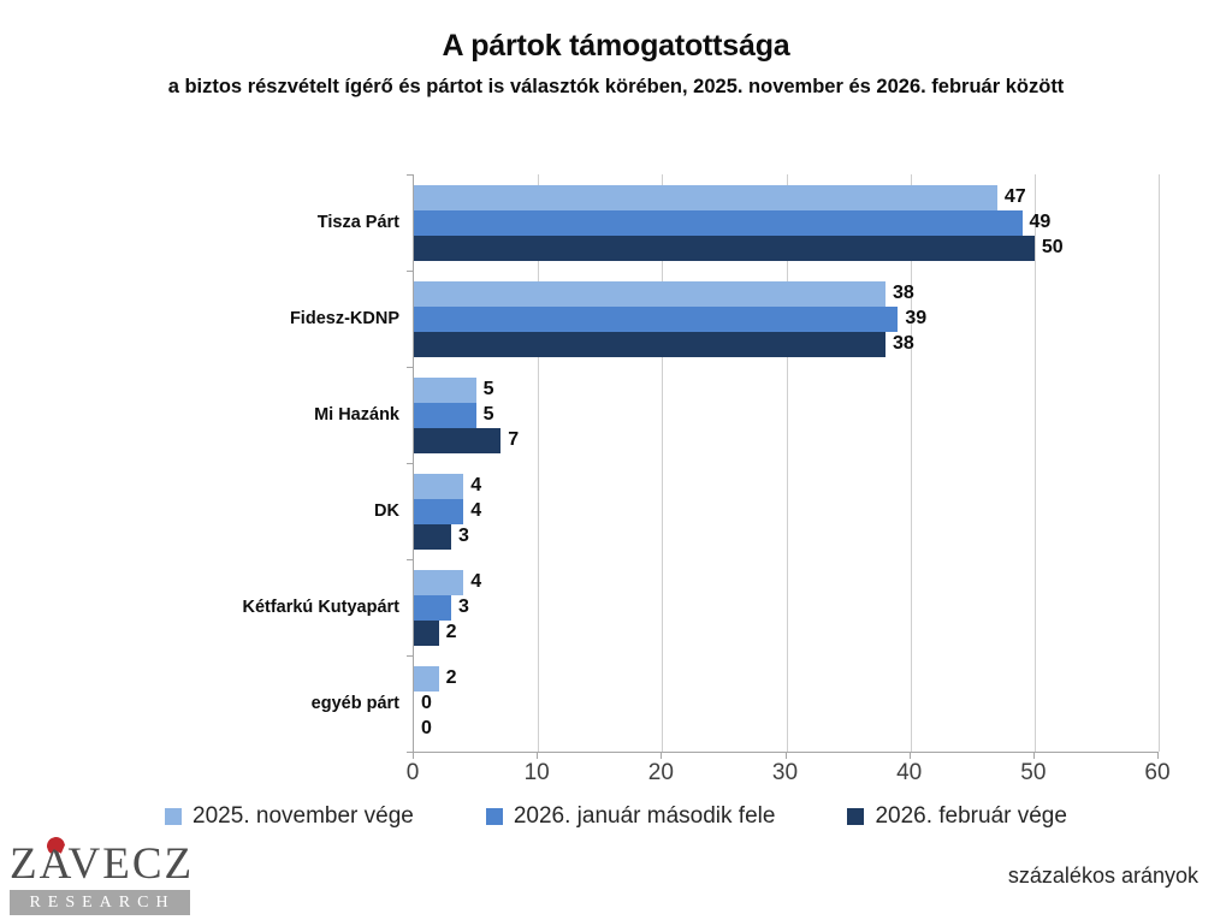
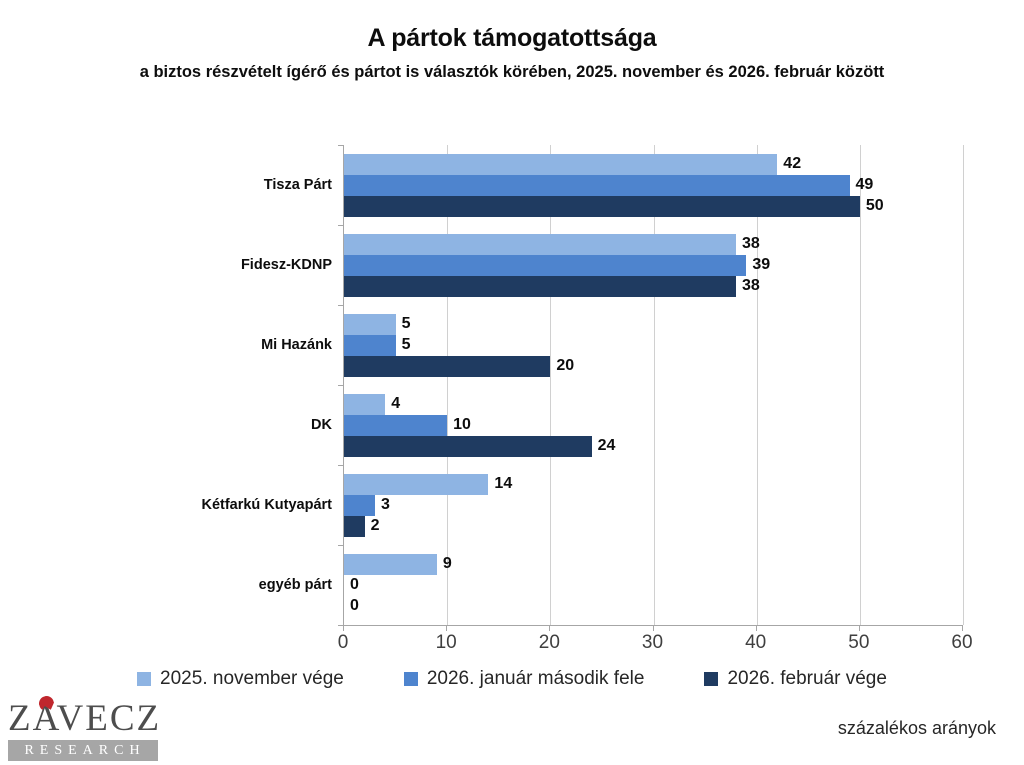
2025. november vége/Tisza Párt: 47 -> 42
2026. február vége/Mi Hazánk: 7 -> 20
2026. január második fele/DK: 4 -> 10
2026. február vége/DK: 3 -> 24
2025. november vége/Kétfarkú Kutyapárt: 4 -> 14
2025. november vége/egyéb párt: 2 -> 9
